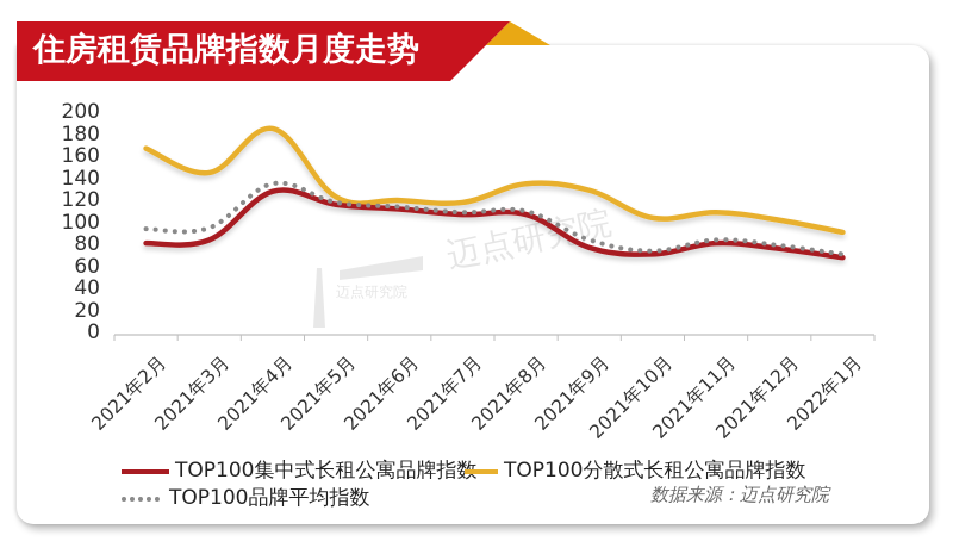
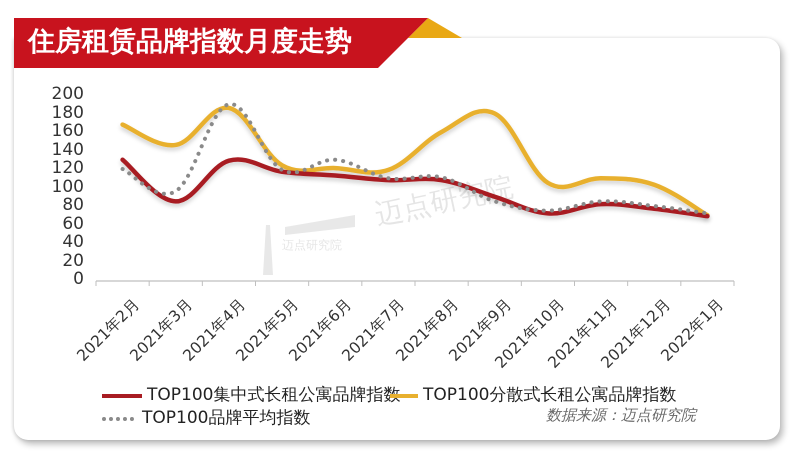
TOP100集中式长租公寓品牌指数/2021年2月: 80 -> 130
TOP100品牌平均指数/2021年2月: 100 -> 120
TOP100品牌平均指数/2021年4月: 140 -> 190
TOP100品牌平均指数/2021年6月: 120 -> 130
TOP100分散式长租公寓品牌指数/2021年8月: 140 -> 160
TOP100集中式长租公寓品牌指数/2021年9月: 80 -> 90
TOP100分散式长租公寓品牌指数/2021年9月: 130 -> 180
TOP100分散式长租公寓品牌指数/2022年1月: 90 -> 70
